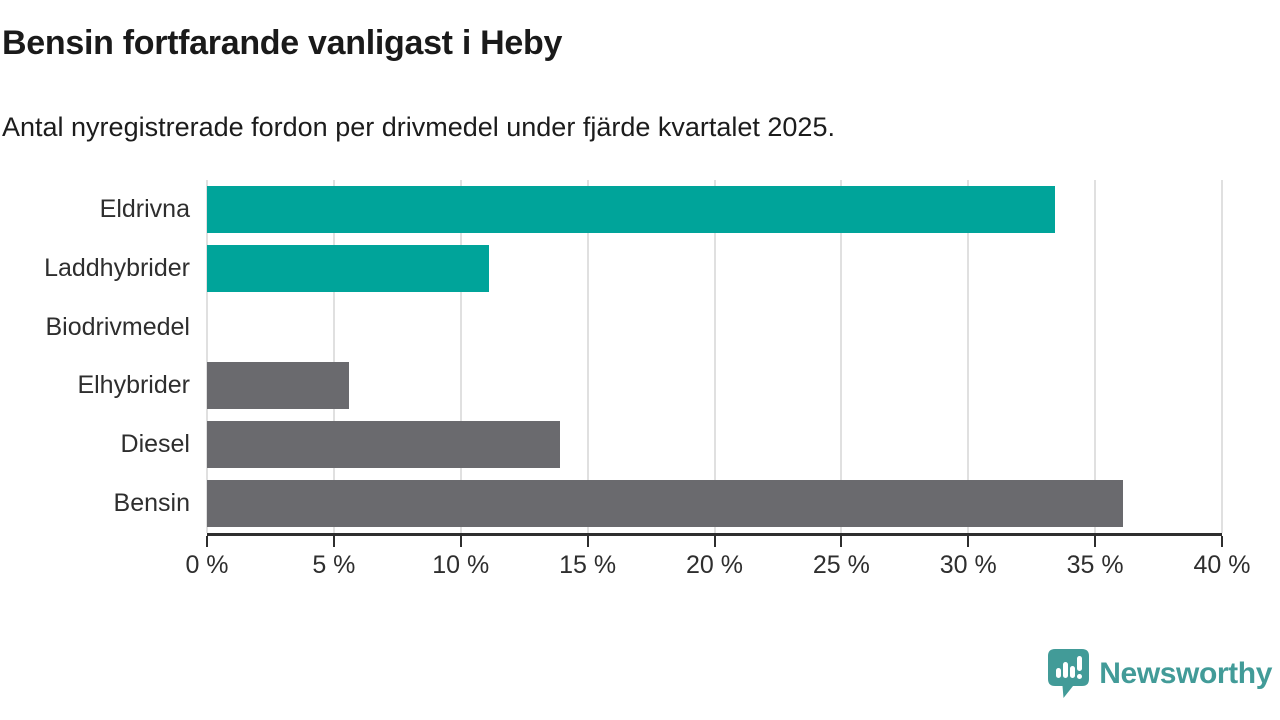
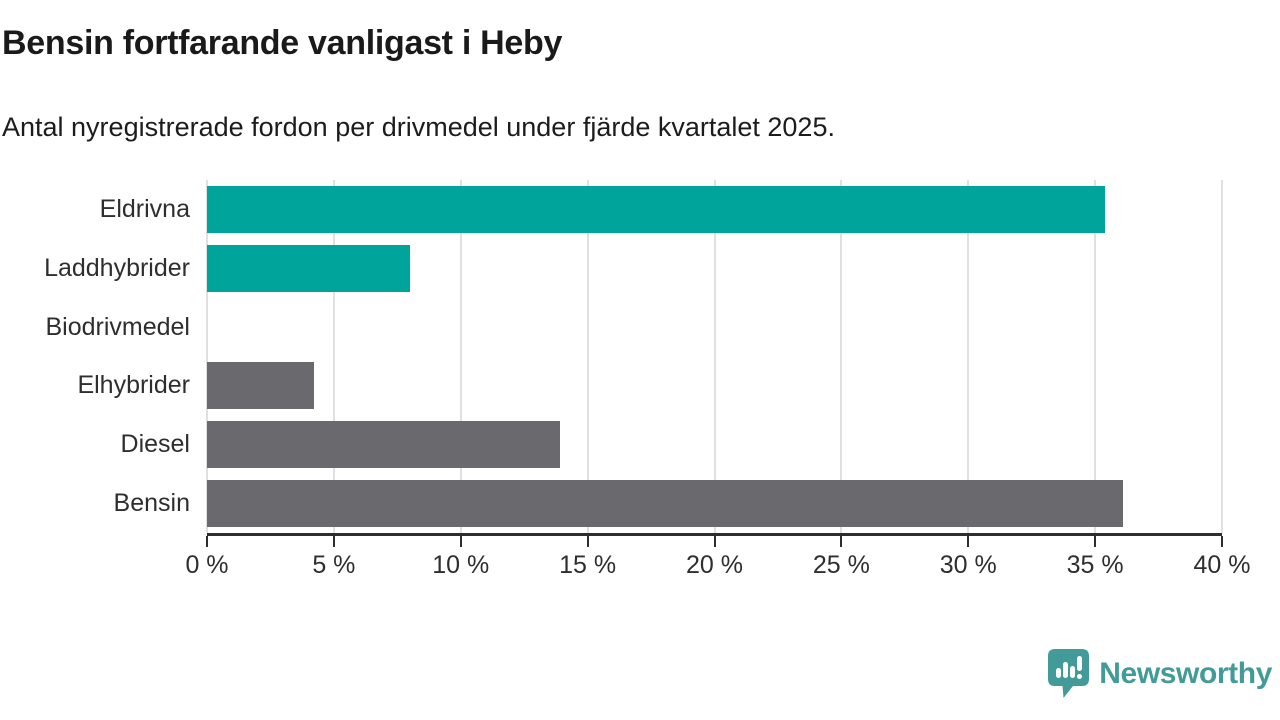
Eldrivna: 33.4% -> 35.4%
Laddhybrider: 11.1% -> 8.0%
Elhybrider: 5.6% -> 4.2%
